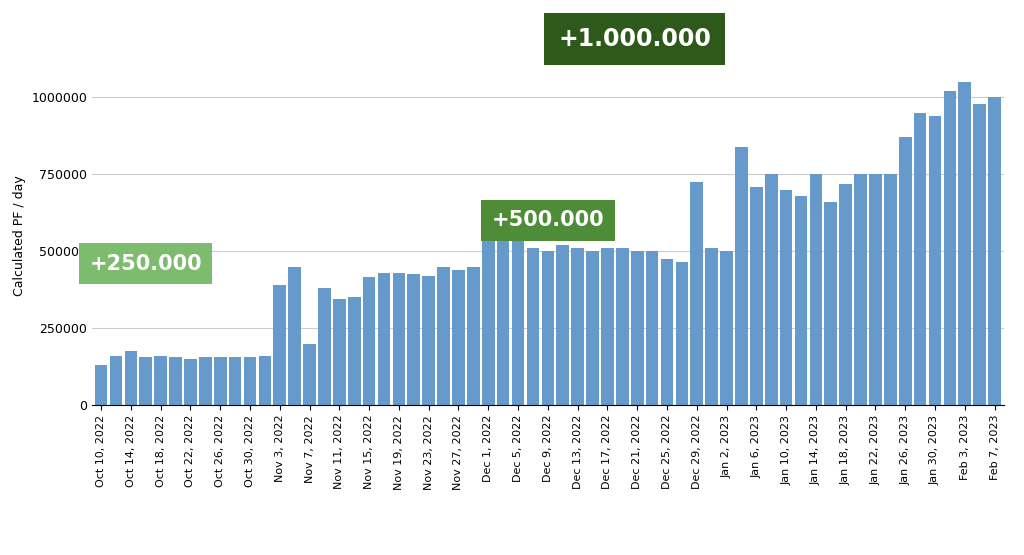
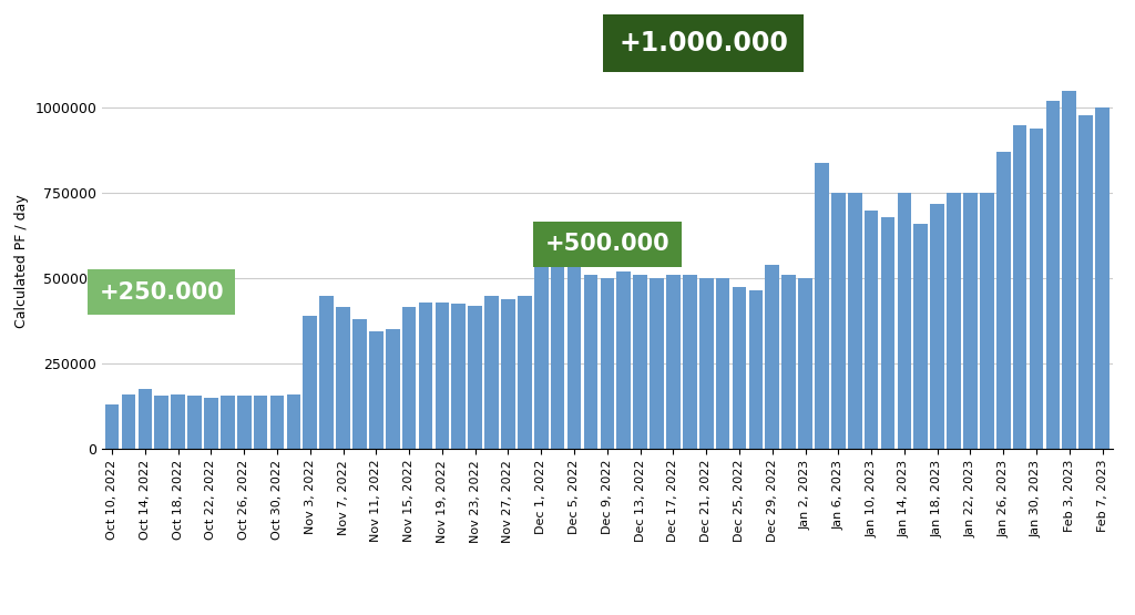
Nov 7, 2022: 200000 -> 415000
Dec 29, 2022: 725000 -> 540000
Jan 6, 2023: 710000 -> 750000
